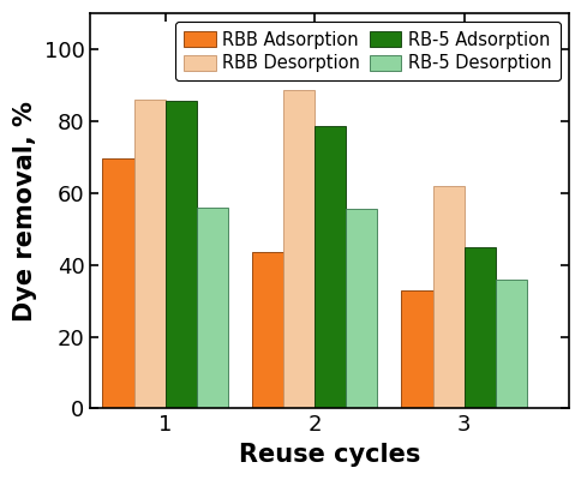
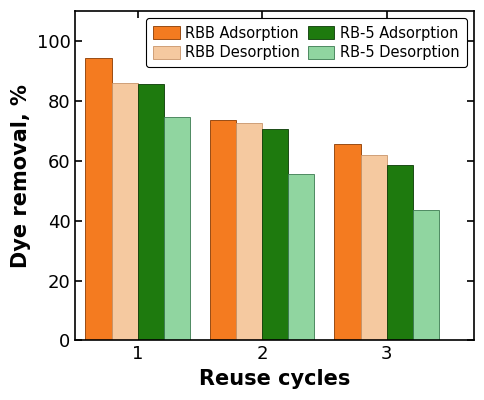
RBB Adsorption/1: 69.5 -> 94.5
RB-5 Desorption/1: 56.0 -> 74.5
RBB Adsorption/2: 43.5 -> 73.5
RBB Desorption/2: 88.5 -> 72.5
RB-5 Adsorption/2: 78.5 -> 70.5
RBB Adsorption/3: 33.0 -> 65.5
RB-5 Adsorption/3: 45.0 -> 58.5
RB-5 Desorption/3: 36.0 -> 43.5
